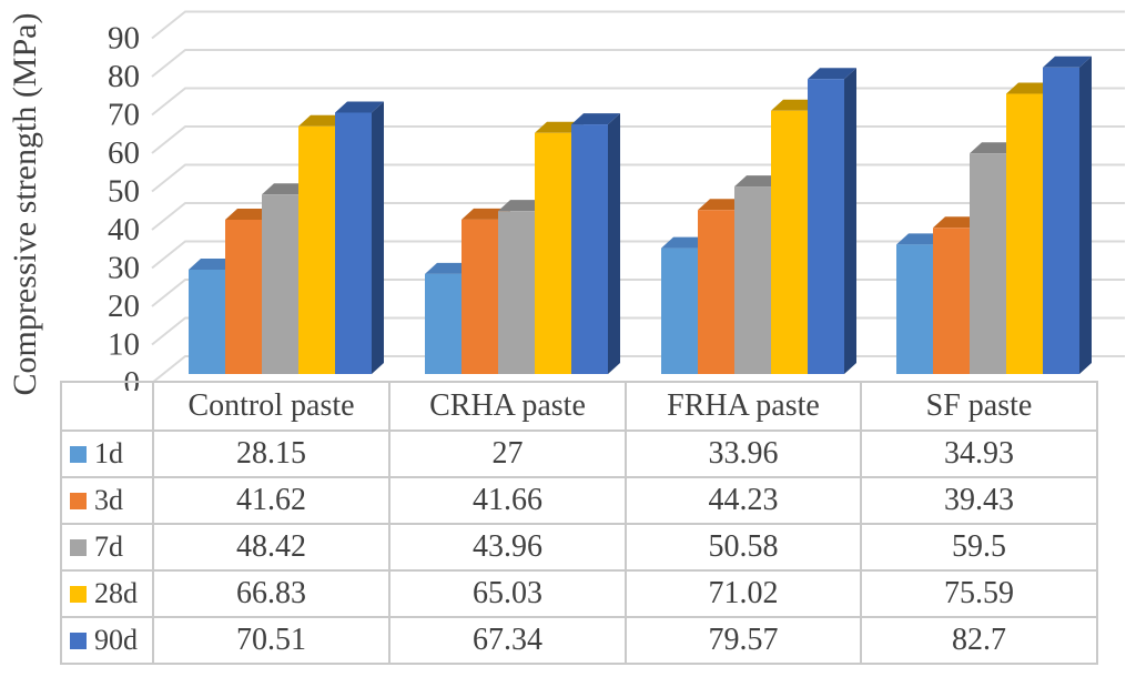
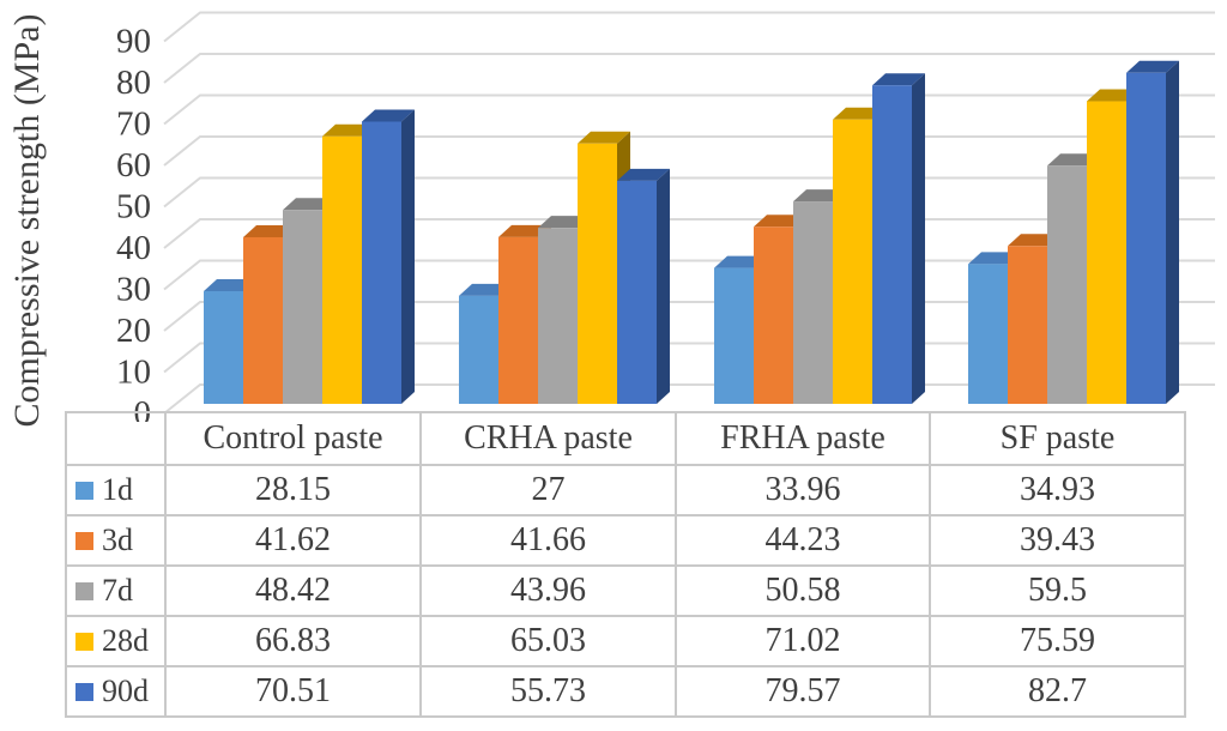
90d/CRHA paste: 67.34 -> 55.73
